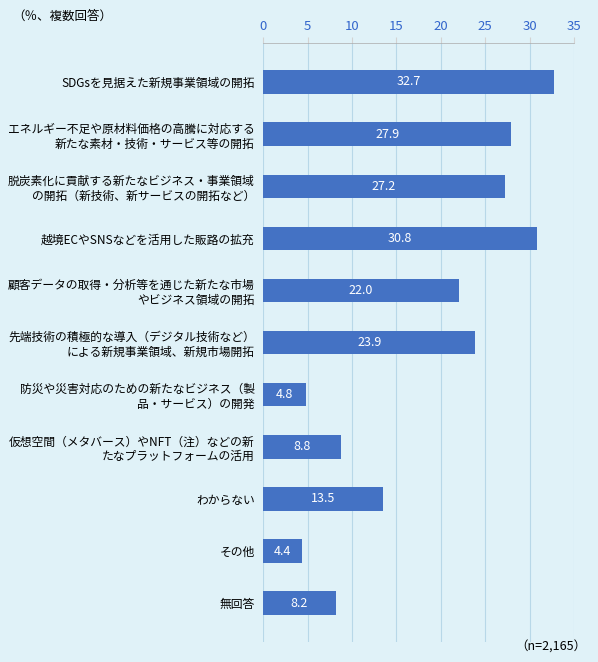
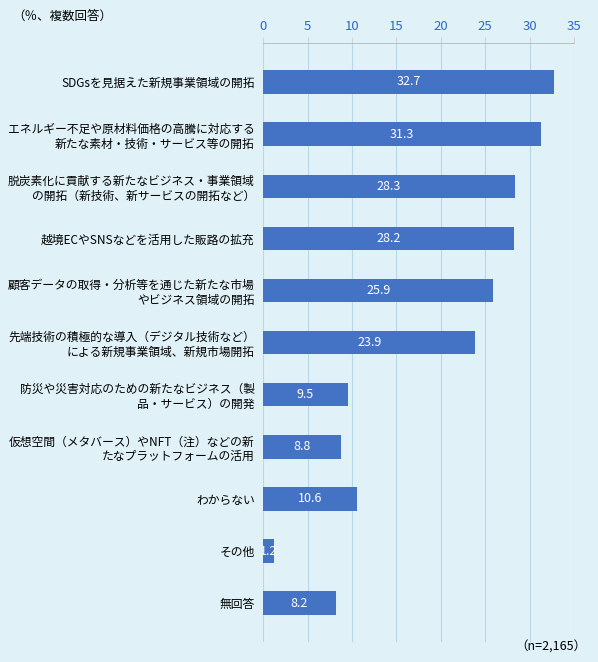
エネルギー不足や原材料価格の高騰に対応する 新たな素材・技術・サービス等の開拓: 27.9 -> 31.3
脱炭素化に貢献する新たなビジネス・事業領域 の開拓（新技術、新サービスの開拓など）: 27.2 -> 28.3
越境ECやSNSなどを活用した販路の拡充: 30.8 -> 28.2
顧客データの取得・分析等を通じた新たな市場 やビジネス領域の開拓: 22.0 -> 25.9
防災や災害対応のための新たなビジネス（製 品・サービス）の開発: 4.8 -> 9.5
わからない: 13.5 -> 10.6
その他: 4.4 -> 1.2
